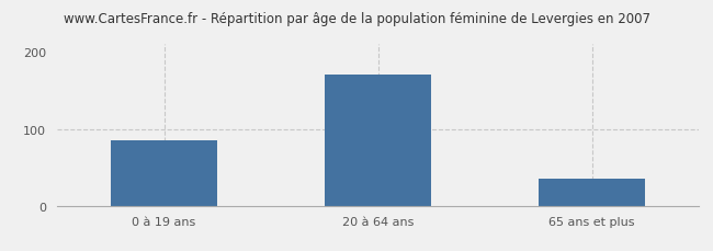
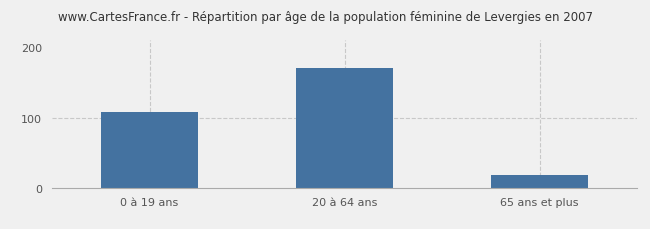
0 à 19 ans: 85 -> 108
65 ans et plus: 35 -> 18
